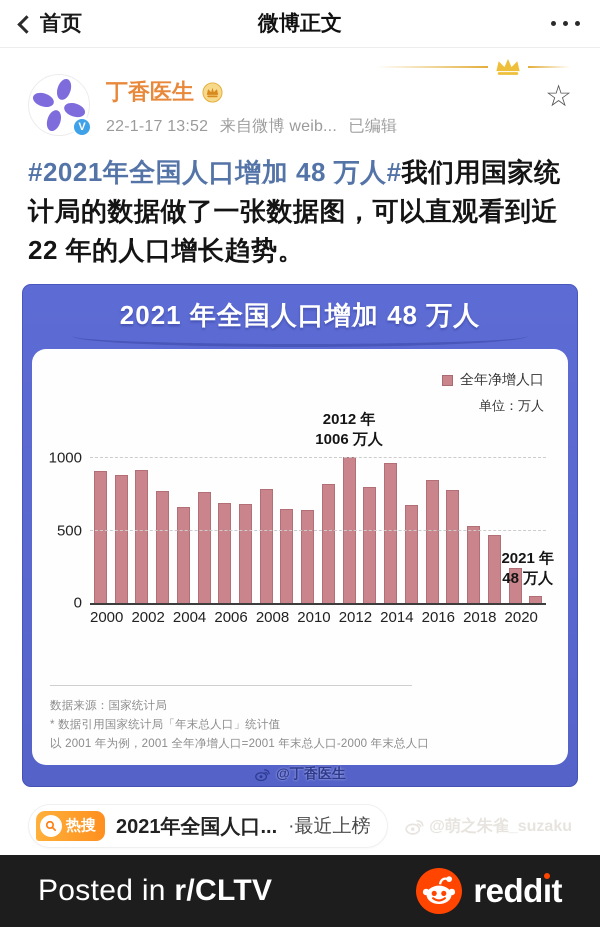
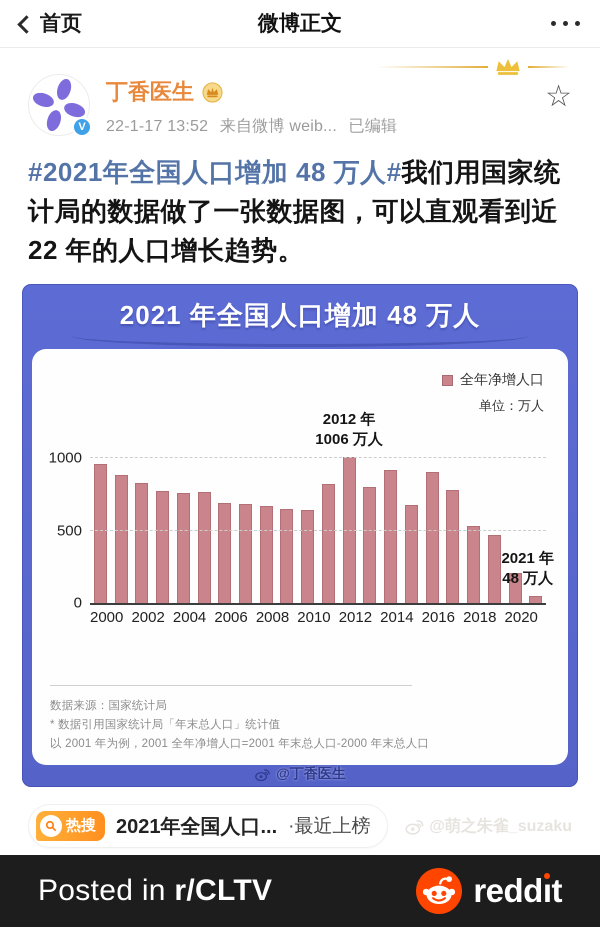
2000: 910 -> 960
2002: 920 -> 830
2004: 660 -> 760
2008: 790 -> 670
2014: 970 -> 920
2016: 850 -> 910
2020: 240 -> 200
